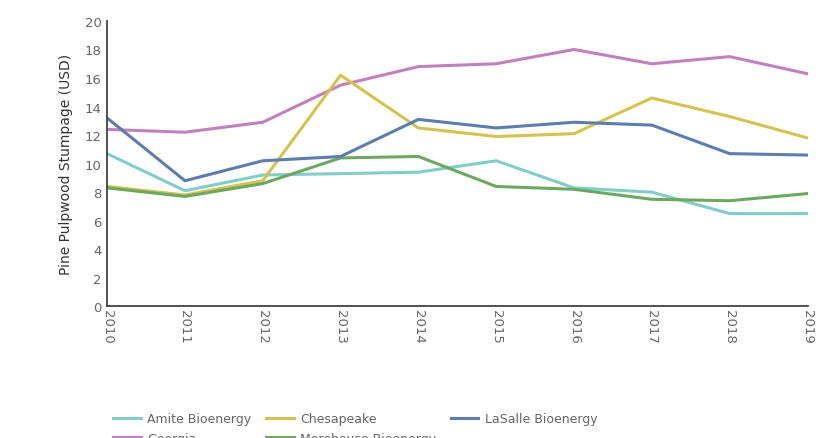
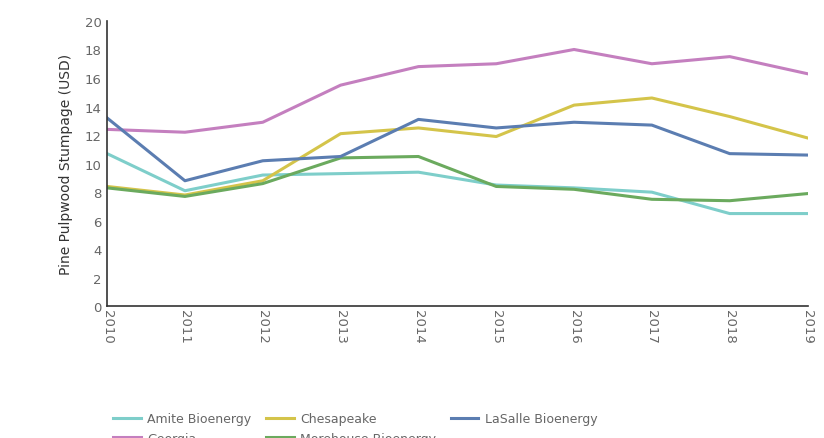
Chesapeake/2013: 16.2 -> 12.1
Amite Bioenergy/2015: 10.2 -> 8.5
Chesapeake/2016: 12.1 -> 14.1
